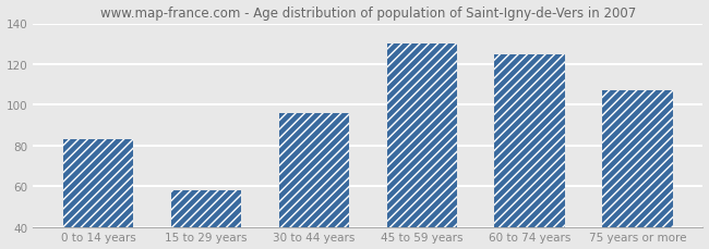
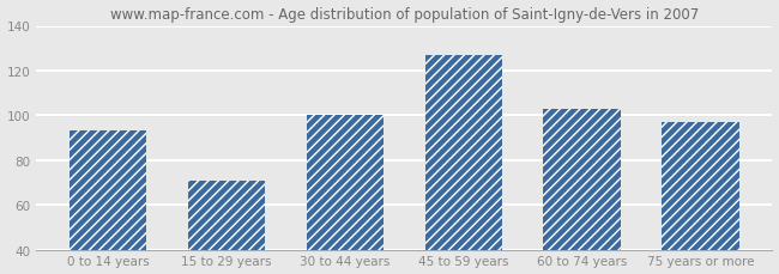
0 to 14 years: 83 -> 93
15 to 29 years: 58 -> 71
30 to 44 years: 96 -> 100
45 to 59 years: 130 -> 127
60 to 74 years: 125 -> 103
75 years or more: 107 -> 97
